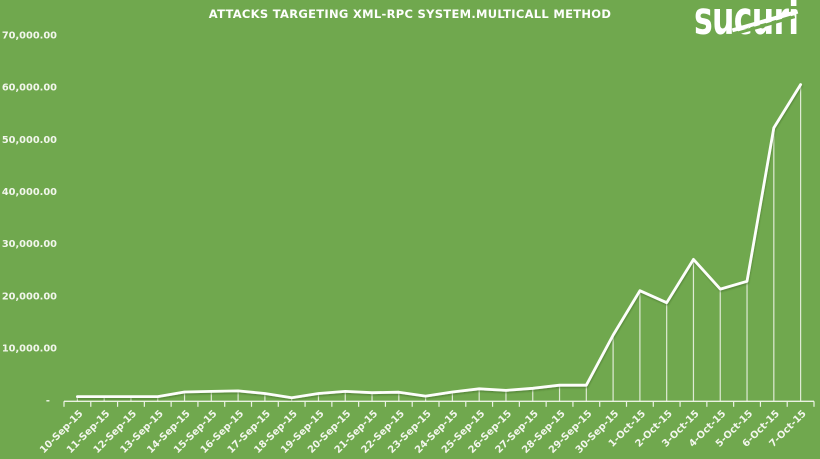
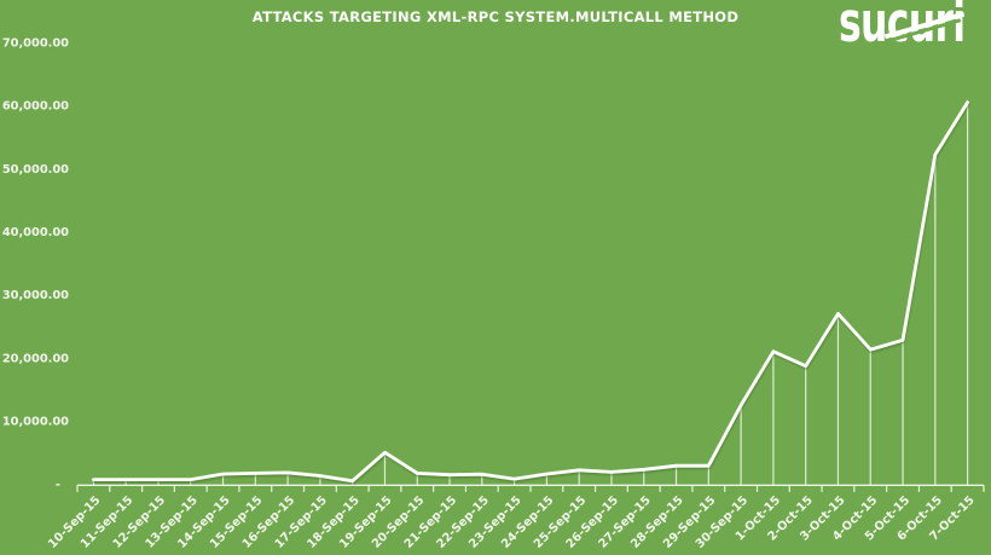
19-Sep-15: 1000 -> 5000
